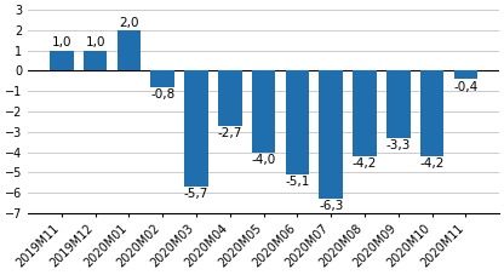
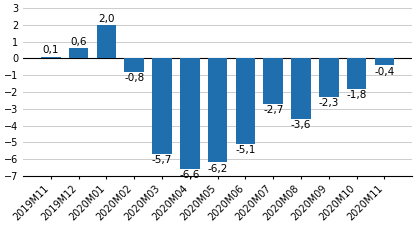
2019M11: 1,0 -> 0,1
2019M12: 1,0 -> 0,6
2020M04: -2,7 -> -6,6
2020M05: -4,0 -> -6,2
2020M07: -6,3 -> -2,7
2020M08: -4,2 -> -3,6
2020M09: -3,3 -> -2,3
2020M10: -4,2 -> -1,8
